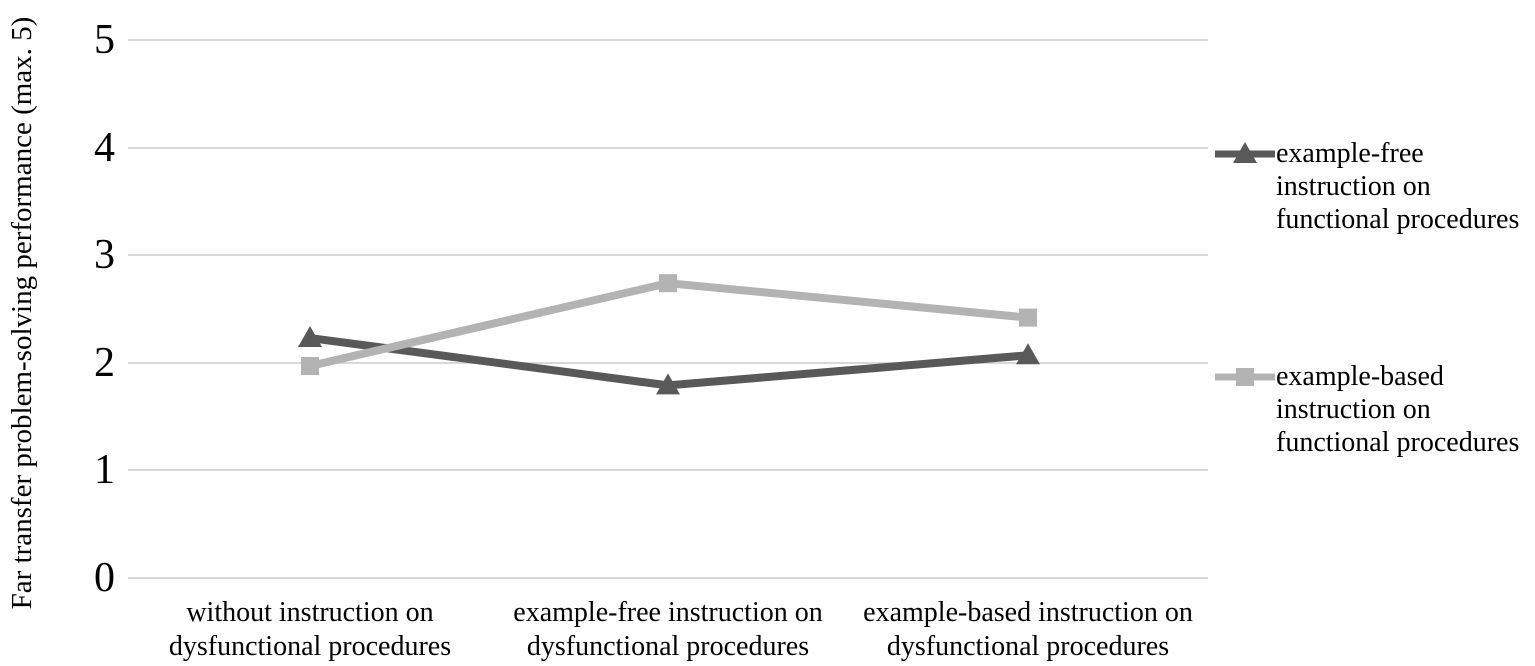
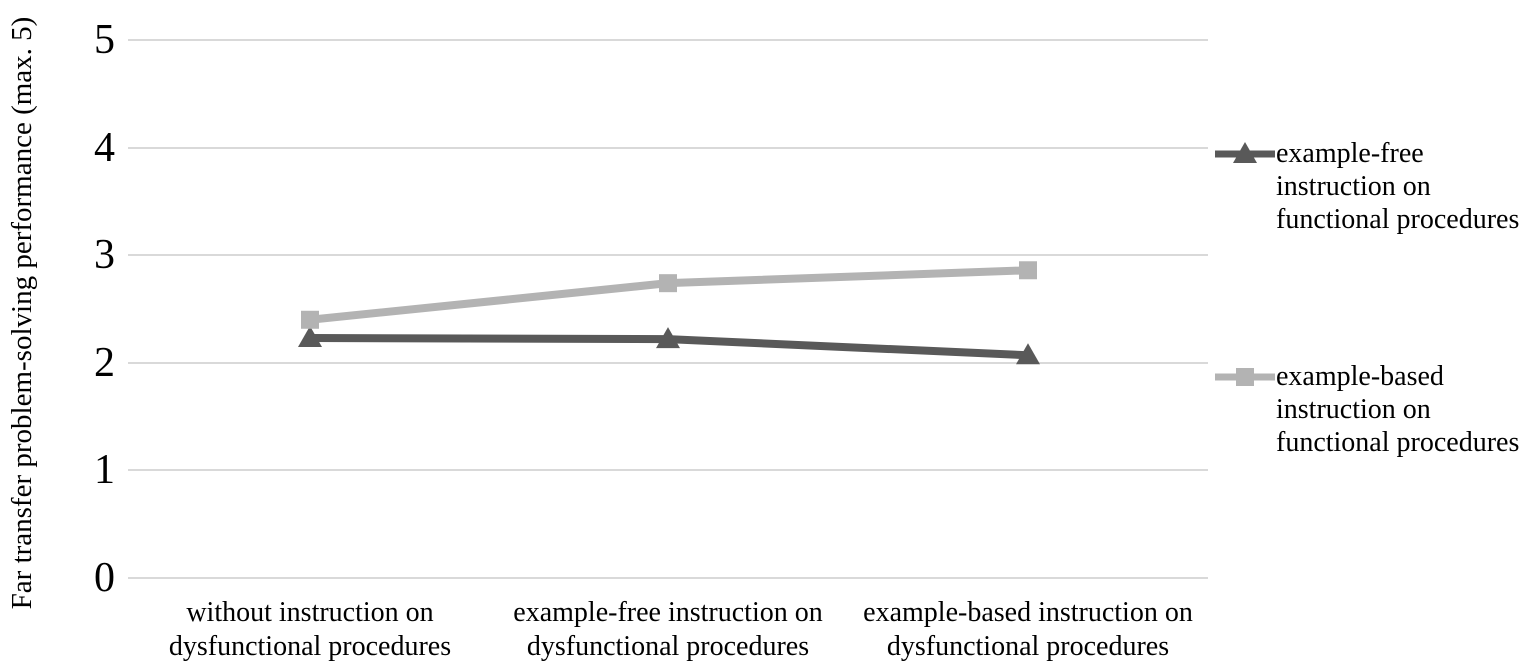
example-based instruction on functional procedures/without instruction on dysfunctional procedures: 1.97 -> 2.40
example-free instruction on functional procedures/example-free instruction on dysfunctional procedures: 1.79 -> 2.22
example-based instruction on functional procedures/example-based instruction on dysfunctional procedures: 2.42 -> 2.86
